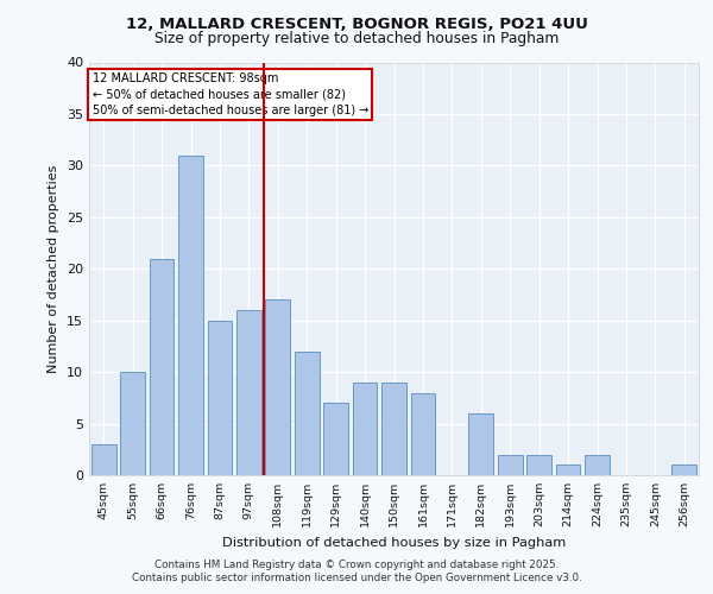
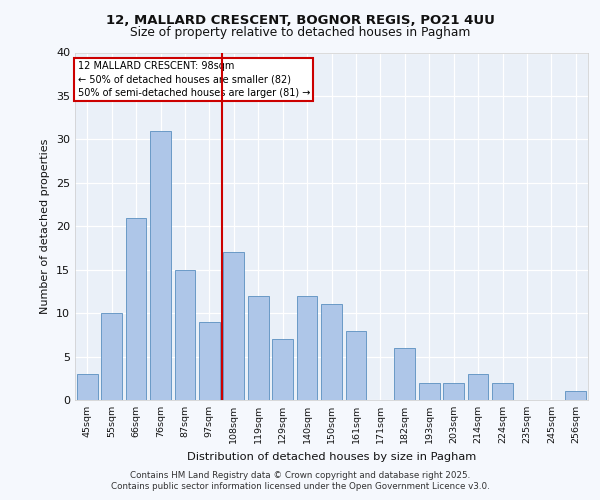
97sqm: 16 -> 9
140sqm: 9 -> 12
150sqm: 9 -> 11
214sqm: 1 -> 3
